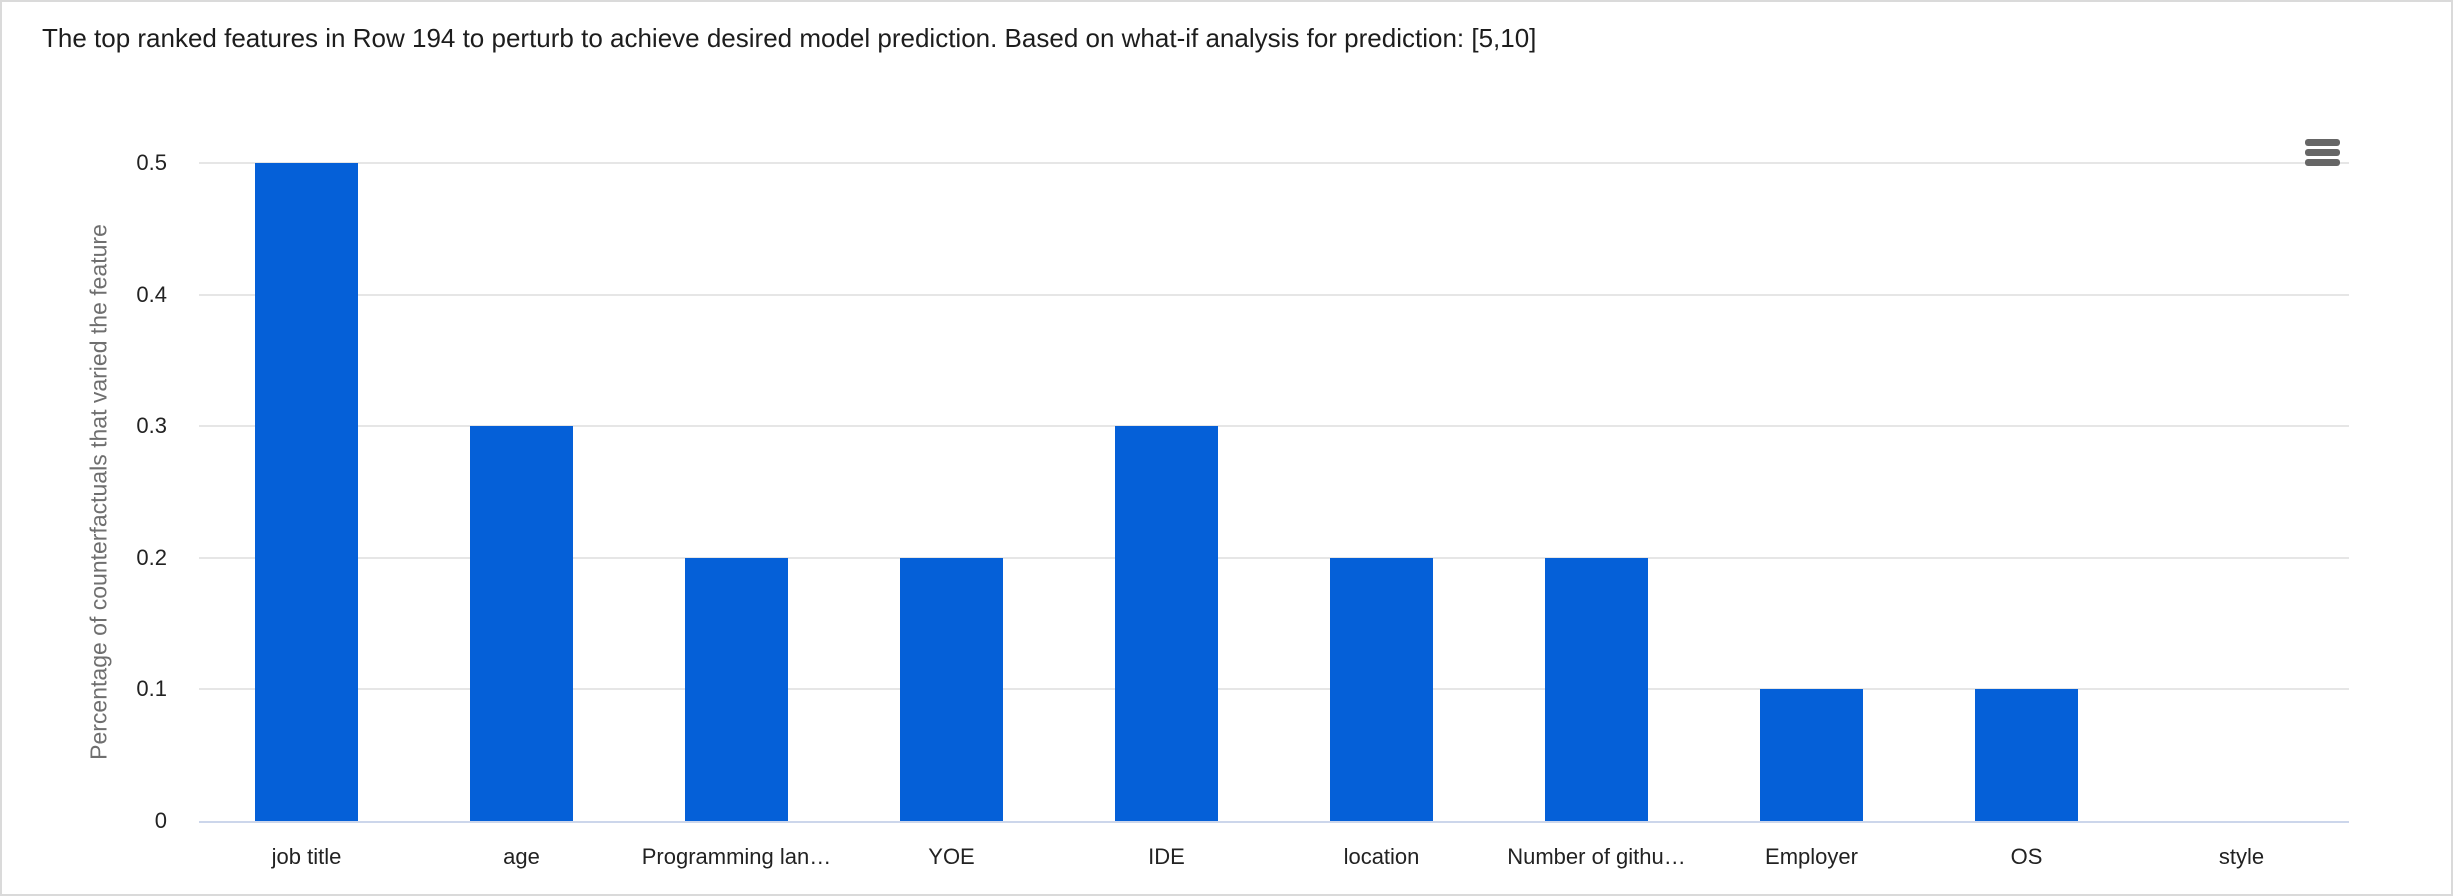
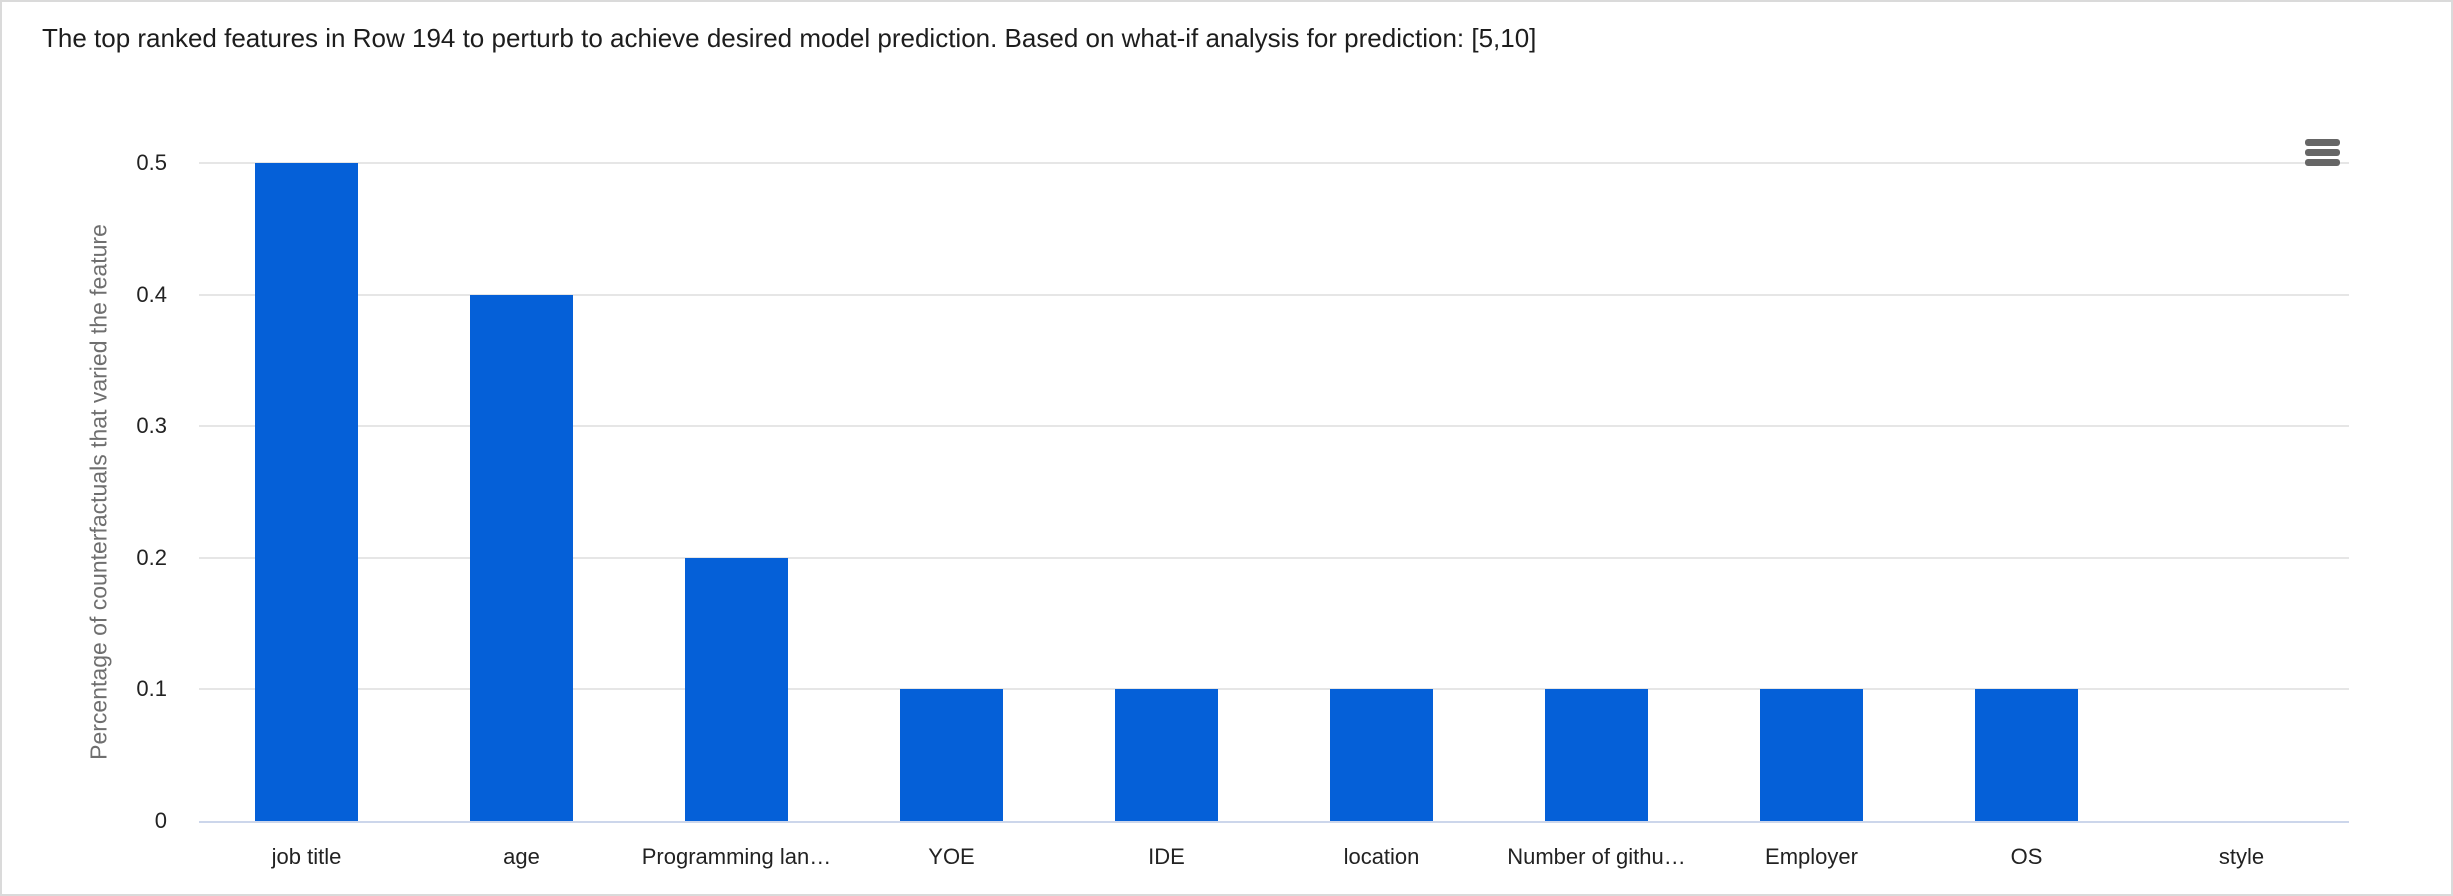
age: 0.3 -> 0.4
YOE: 0.2 -> 0.1
IDE: 0.3 -> 0.1
location: 0.2 -> 0.1
Number of githu…: 0.2 -> 0.1
